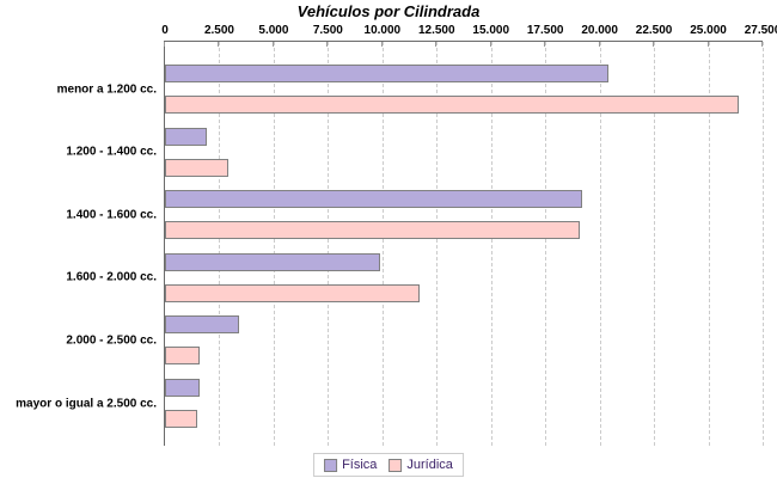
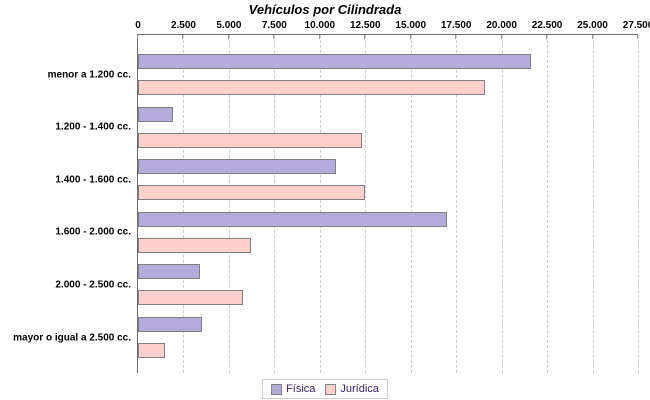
Física/menor a 1.200 cc.: 20400 -> 21600
Jurídica/menor a 1.200 cc.: 26400 -> 19100
Jurídica/1.200 - 1.400 cc.: 2900 -> 12300
Física/1.400 - 1.600 cc.: 19200 -> 10900
Jurídica/1.400 - 1.600 cc.: 19100 -> 12500
Física/1.600 - 2.000 cc.: 9900 -> 17000
Jurídica/1.600 - 2.000 cc.: 11700 -> 6200
Jurídica/2.000 - 2.500 cc.: 1600 -> 5800
Física/mayor o igual a 2.500 cc.: 1600 -> 3500
